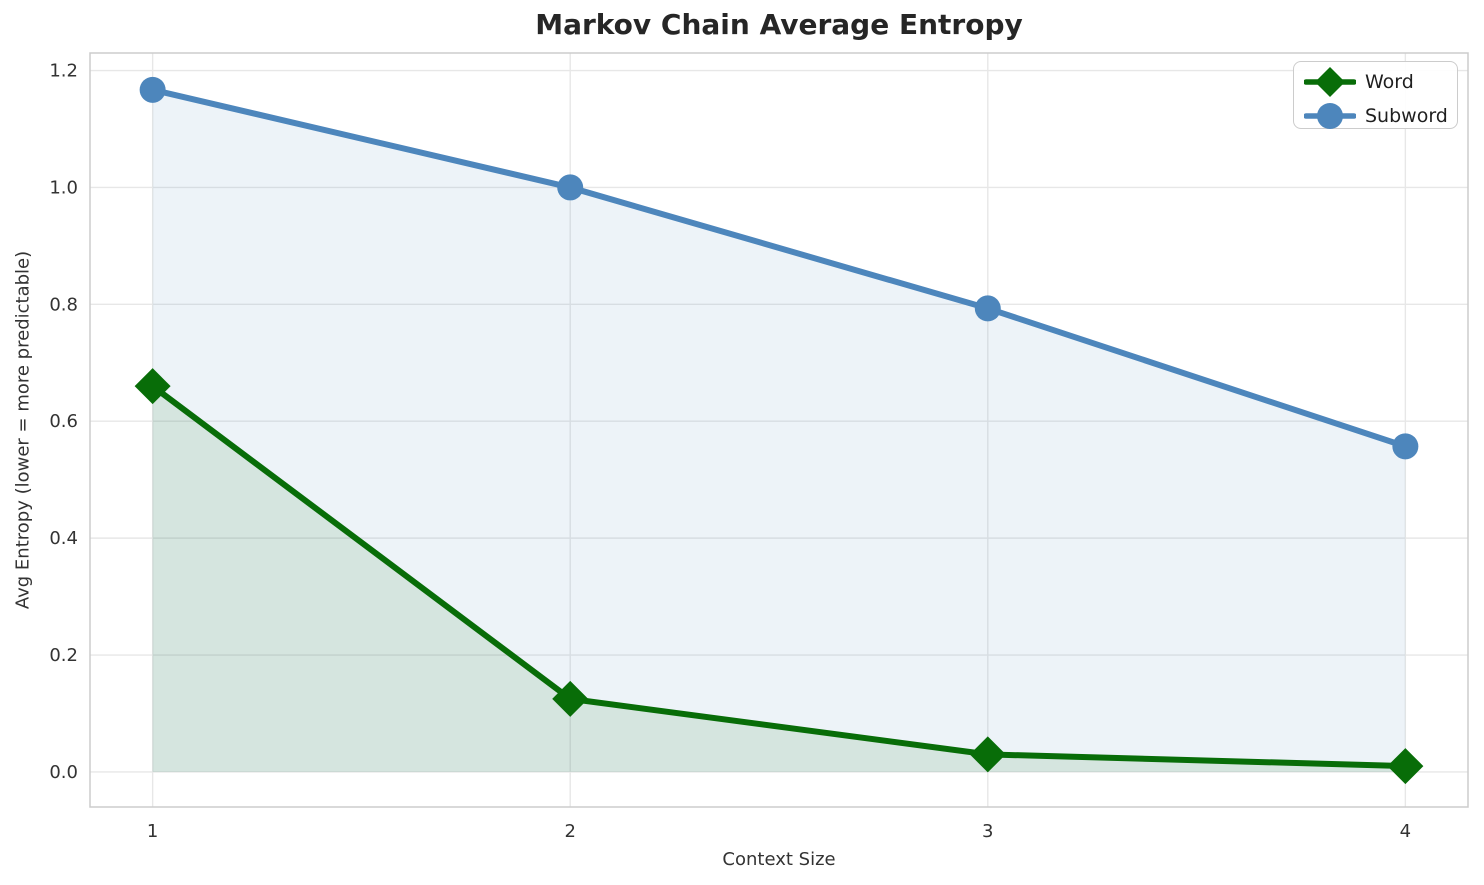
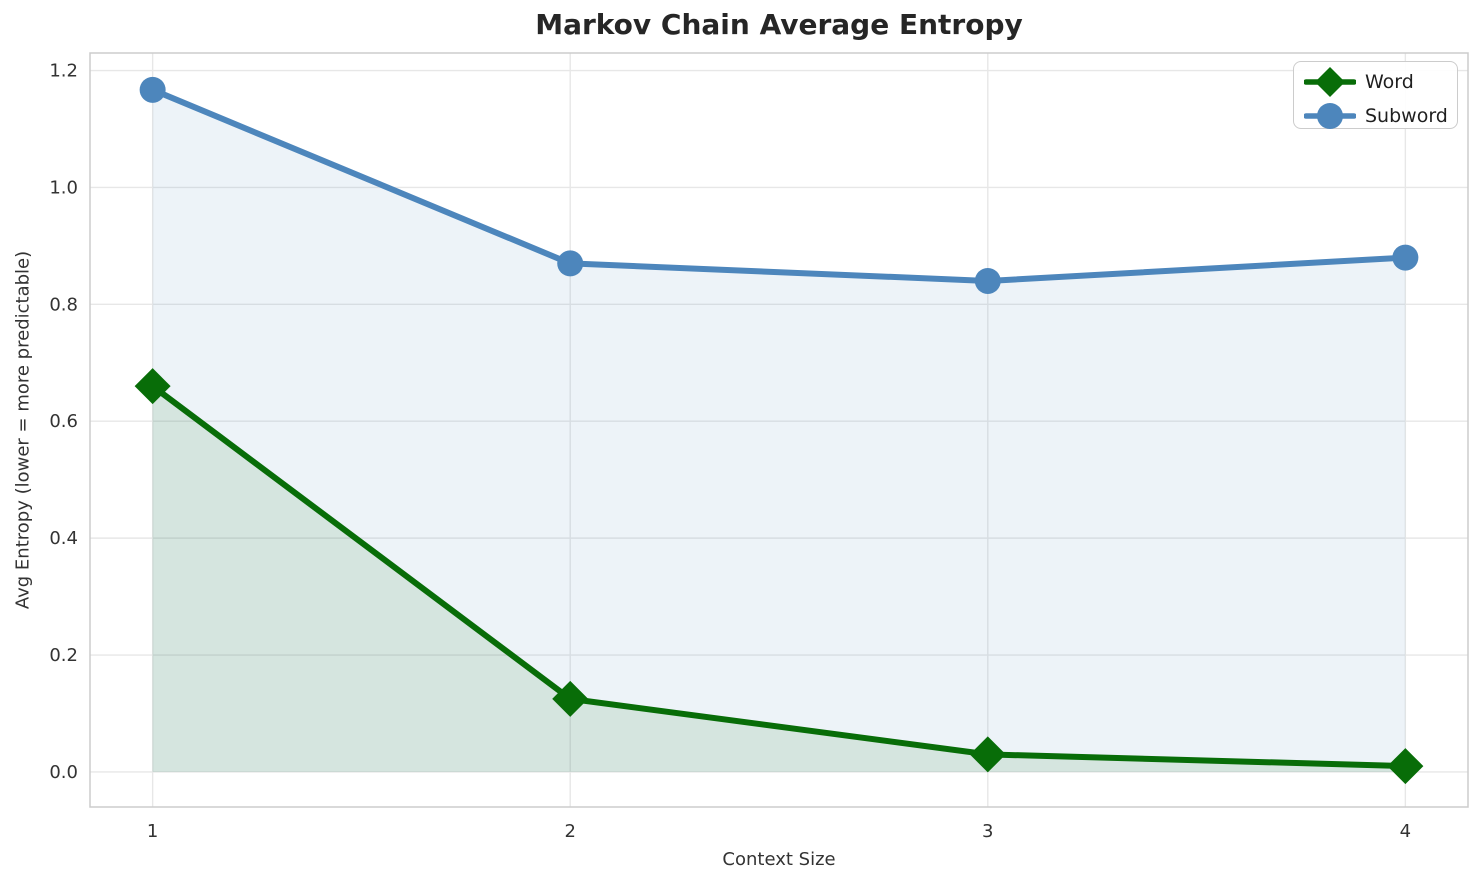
Subword/2: 1.00 -> 0.87
Subword/3: 0.79 -> 0.84
Subword/4: 0.56 -> 0.88
